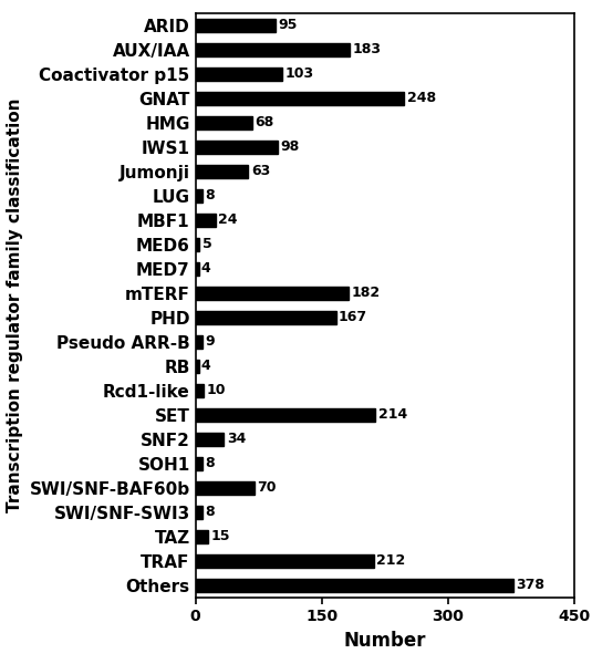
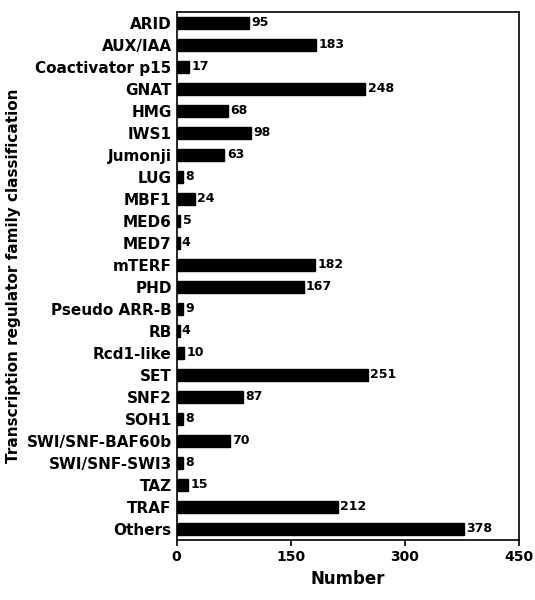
Coactivator p15: 103 -> 17
SET: 214 -> 251
SNF2: 34 -> 87
